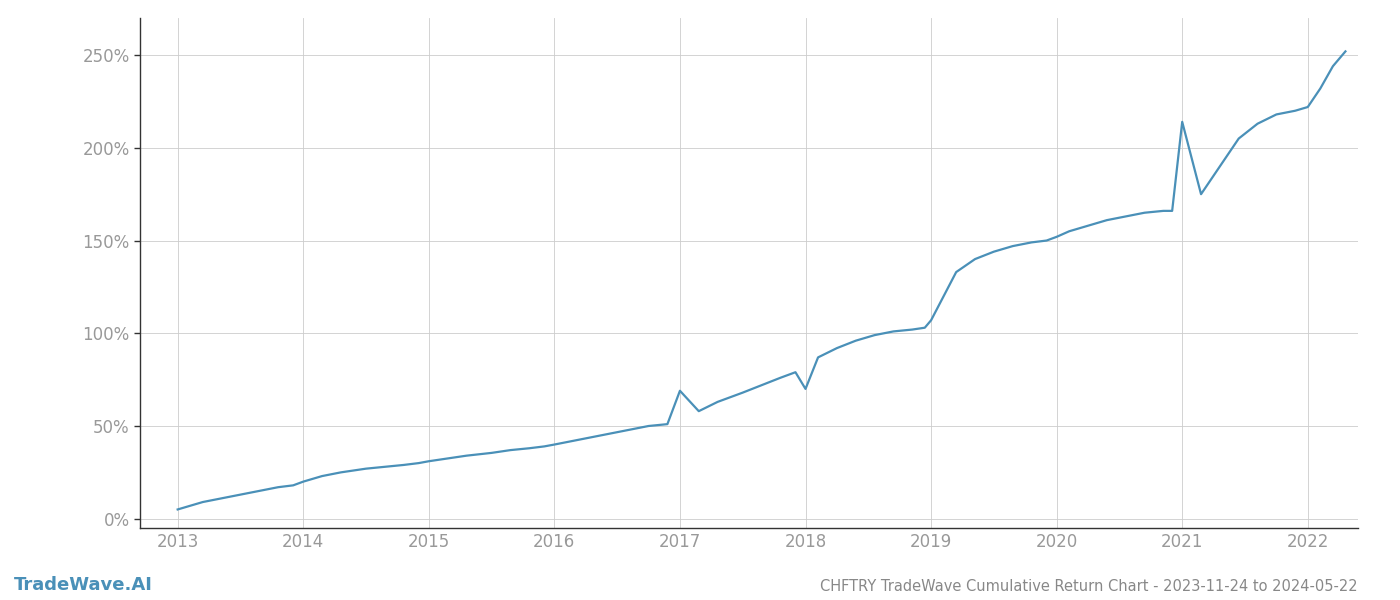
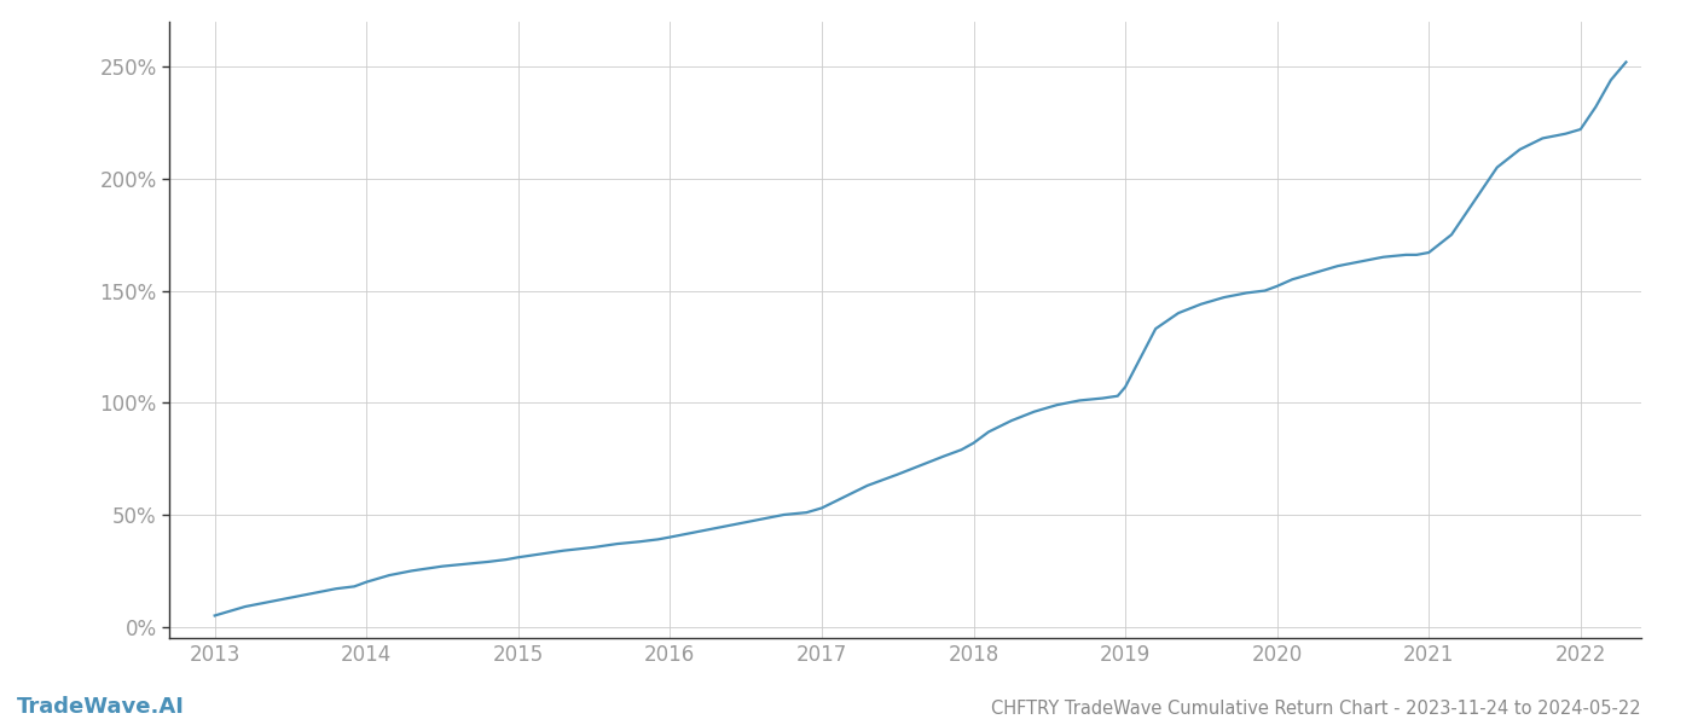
2017: 69% -> 53%
2018: 70% -> 82%
2021: 214% -> 167%
